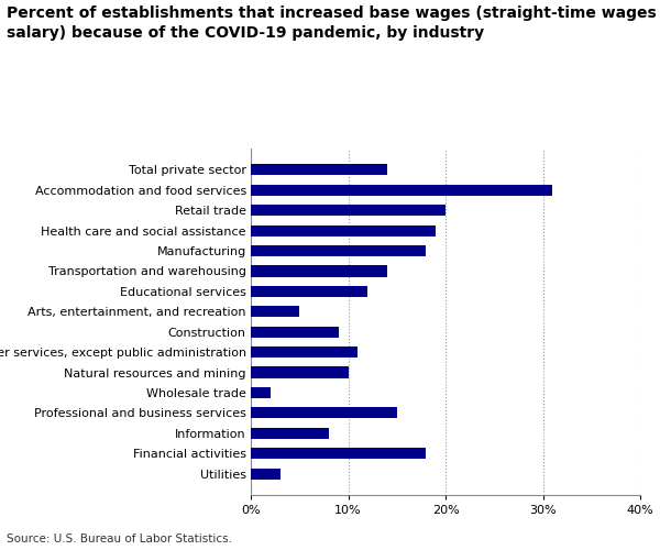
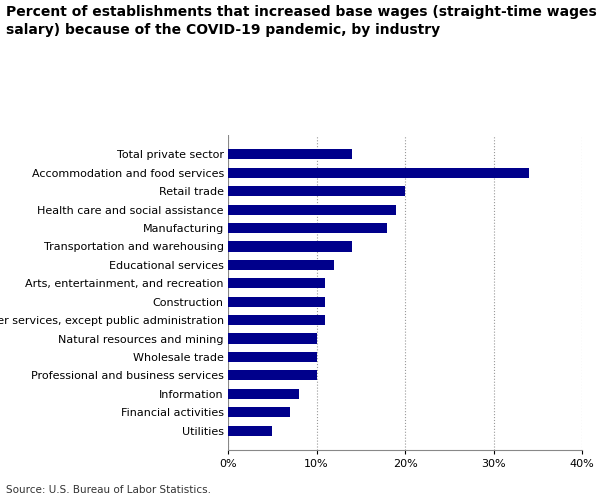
Accommodation and food services: 31% -> 34%
Arts, entertainment, and recreation: 5% -> 11%
Construction: 9% -> 11%
Wholesale trade: 2% -> 10%
Professional and business services: 15% -> 10%
Financial activities: 18% -> 7%
Utilities: 3% -> 5%
